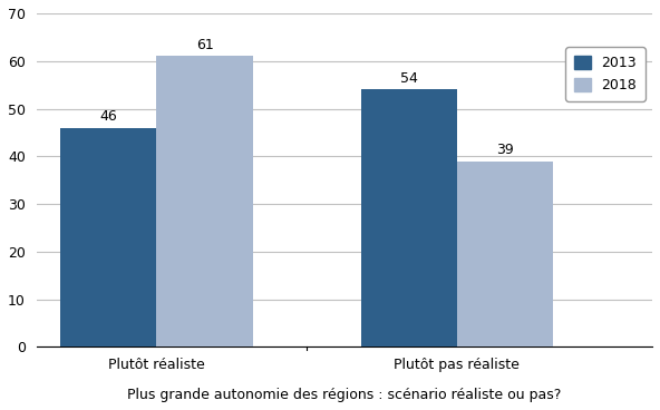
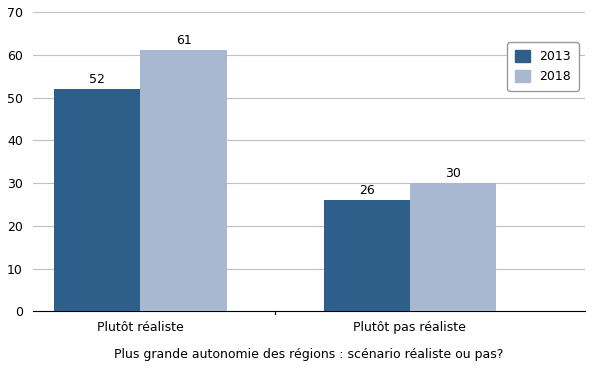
2013/Plutôt réaliste: 46 -> 52
2013/Plutôt pas réaliste: 54 -> 26
2018/Plutôt pas réaliste: 39 -> 30
